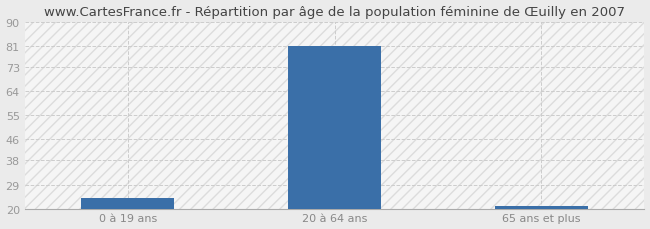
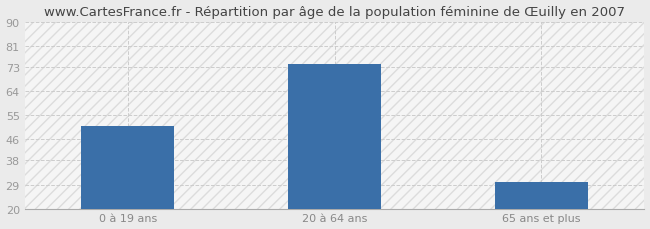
0 à 19 ans: 24 -> 51
20 à 64 ans: 81 -> 74
65 ans et plus: 21 -> 30
